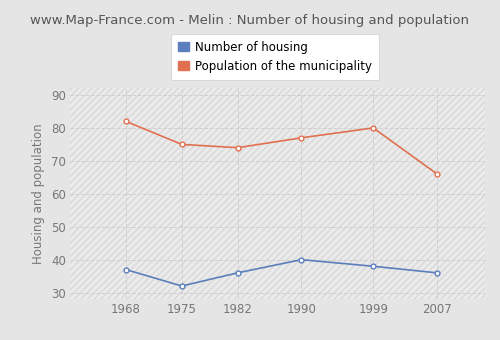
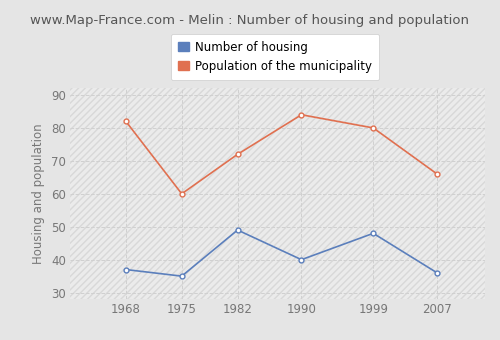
Number of housing/1975: 32 -> 35
Population of the municipality/1975: 75 -> 60
Number of housing/1982: 36 -> 49
Population of the municipality/1982: 74 -> 72
Population of the municipality/1990: 77 -> 84
Number of housing/1999: 38 -> 48
